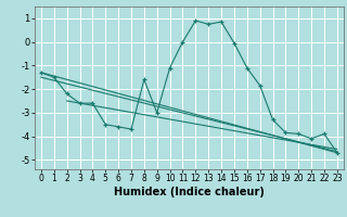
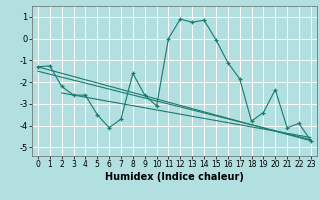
1: -1.50 -> -1.25
6: -3.60 -> -4.10
9: -3.00 -> -2.60
10: -1.10 -> -3.10
18: -3.30 -> -3.80
19: -3.85 -> -3.40
20: -3.90 -> -2.35
